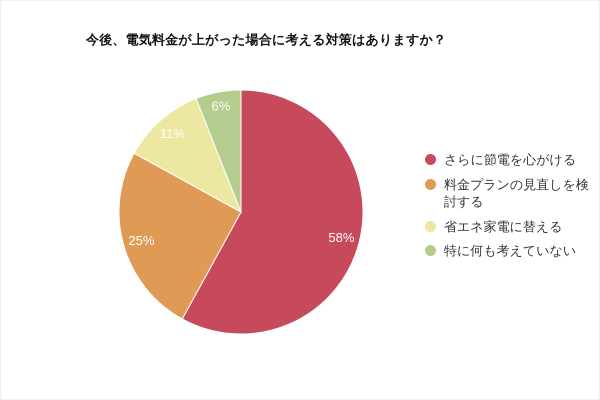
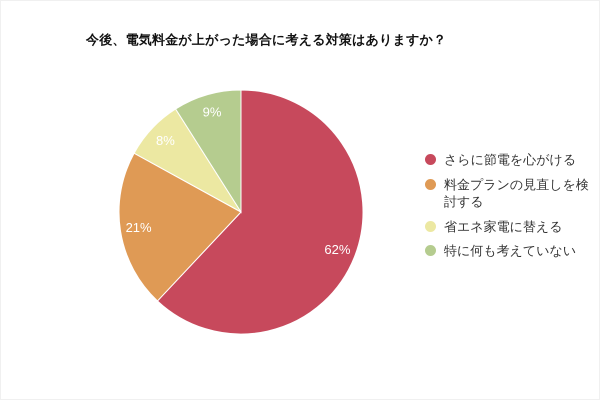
さらに節電を心がける: 58% -> 62%
料金プランの見直しを検討する: 25% -> 21%
省エネ家電に替える: 11% -> 8%
特に何も考えていない: 6% -> 9%
